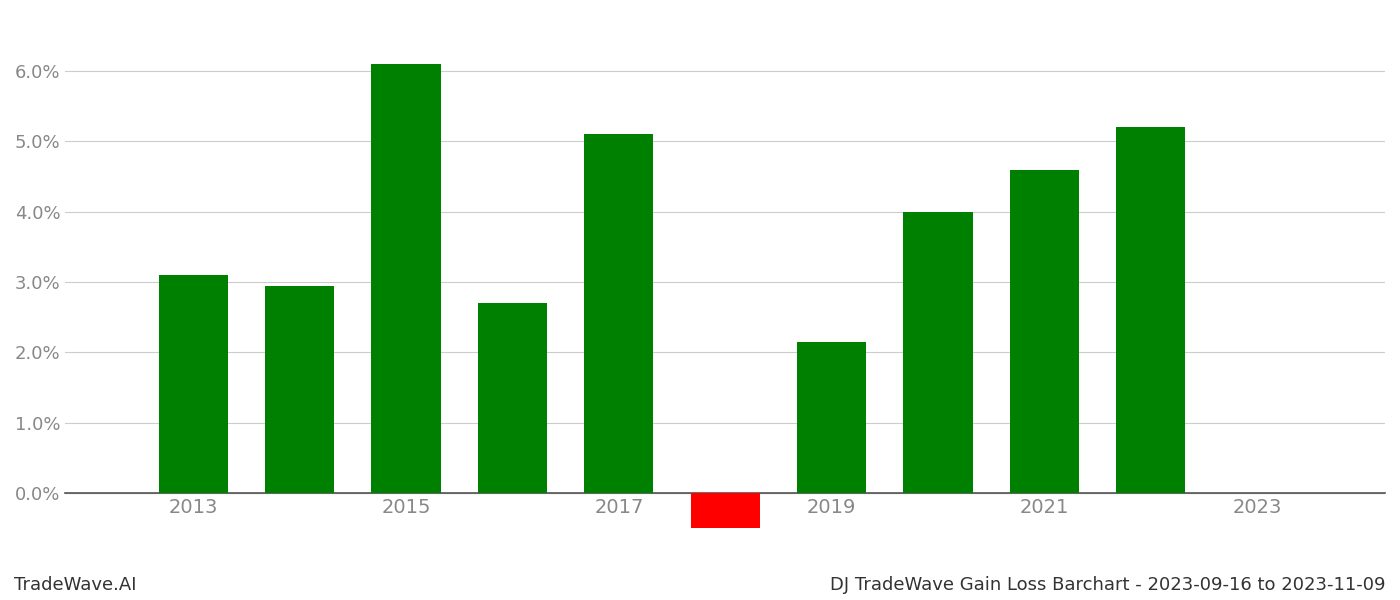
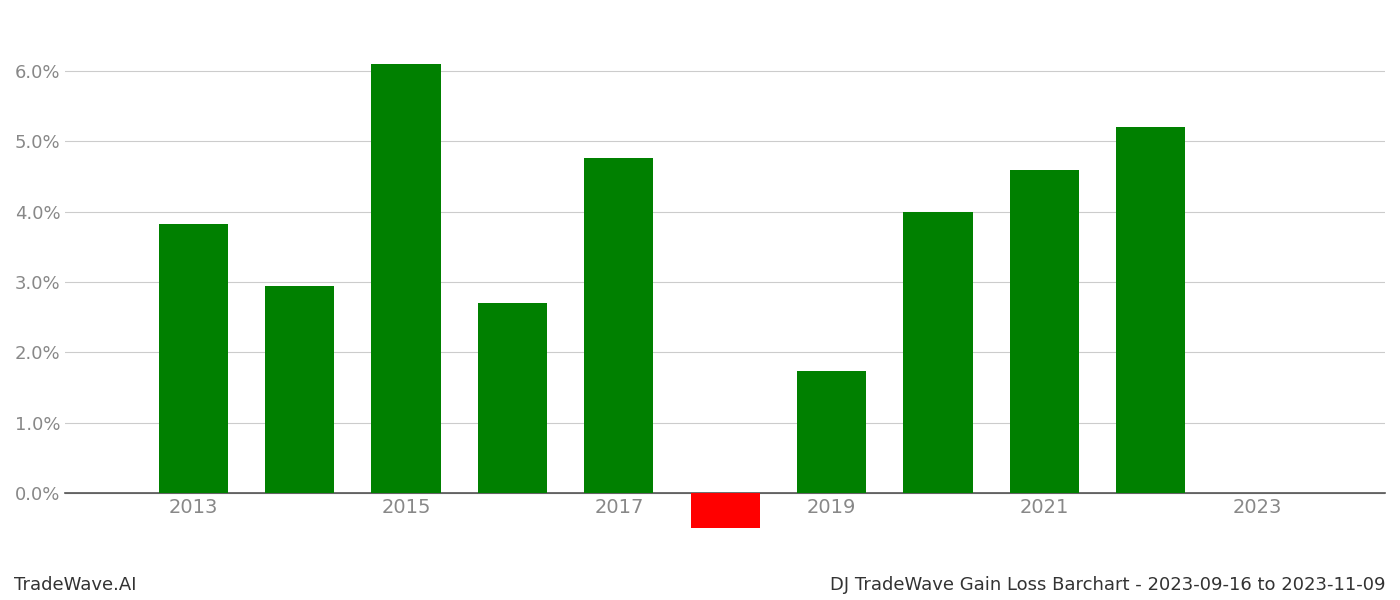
2013: 3.10% -> 3.82%
2017: 5.10% -> 4.76%
2019: 2.15% -> 1.74%
